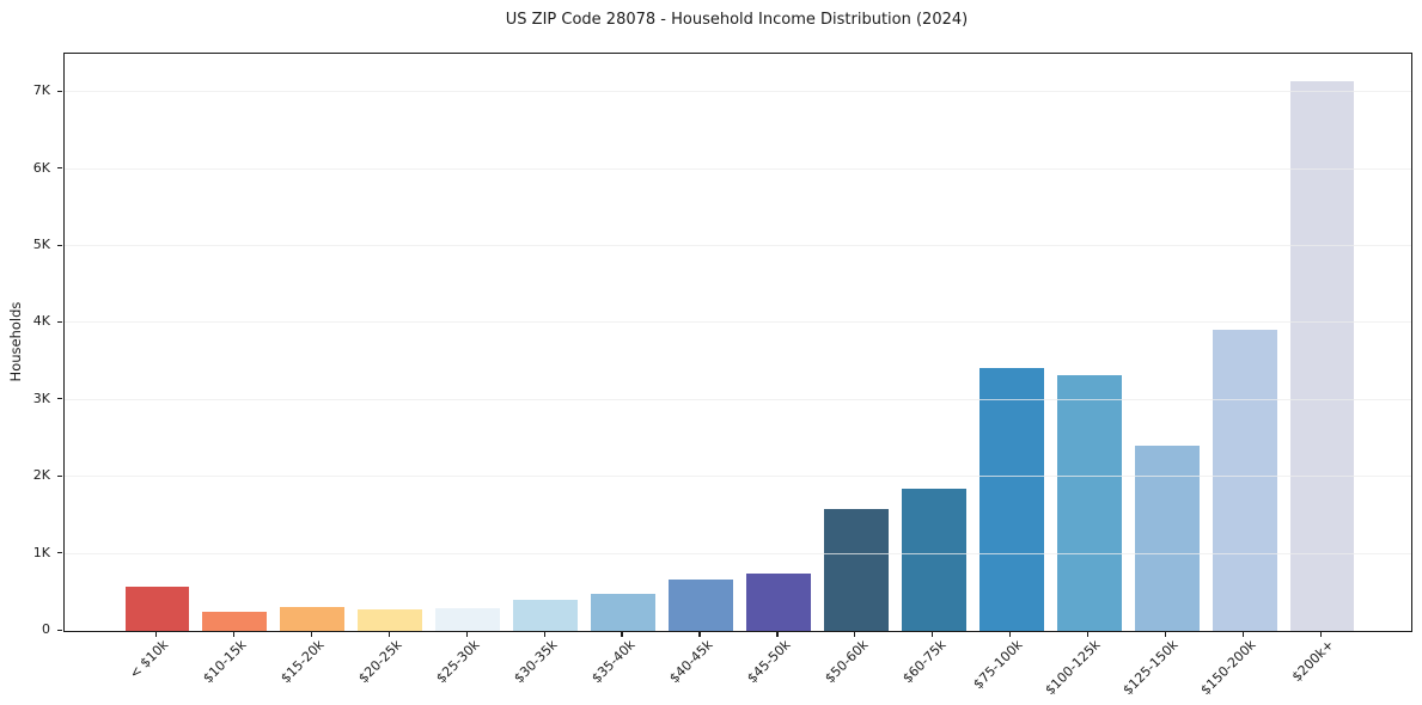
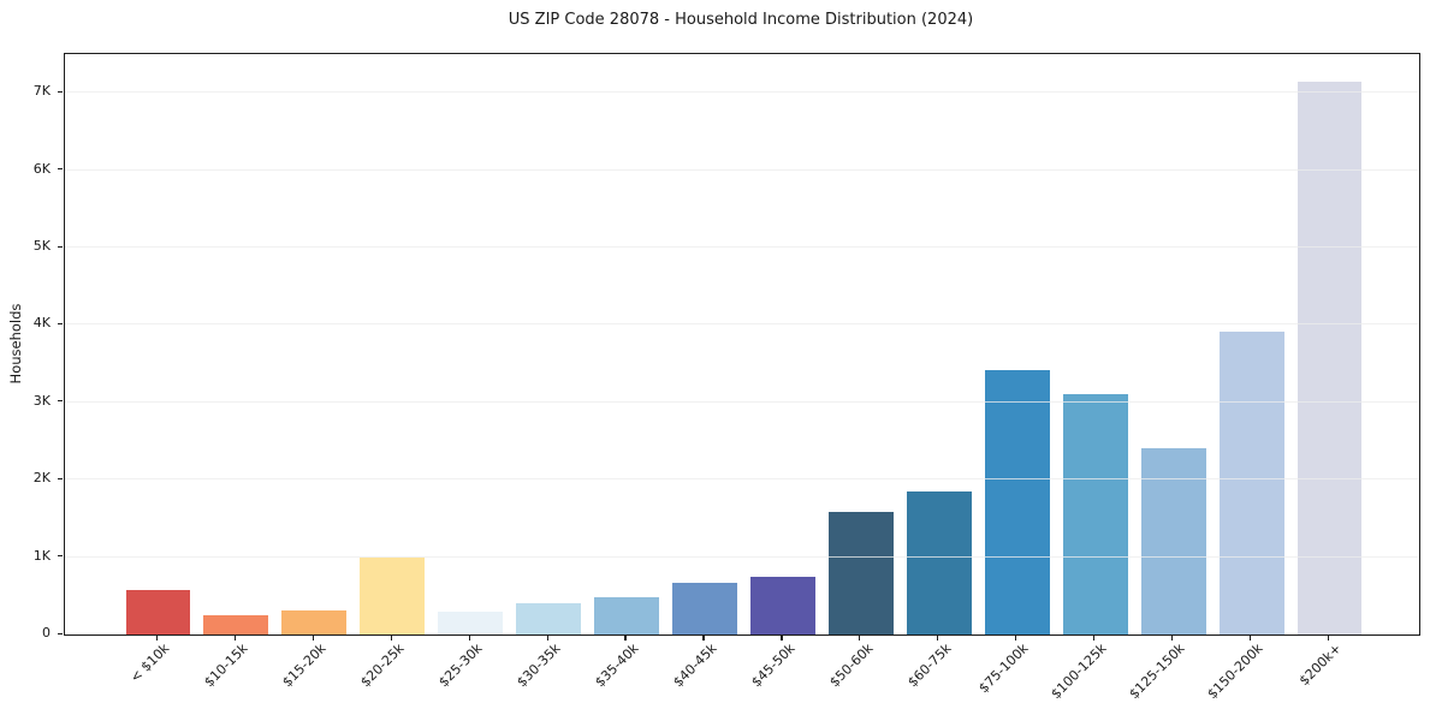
$20-25k: 0.3K -> 1.0K
$100-125k: 3.3K -> 3.1K
